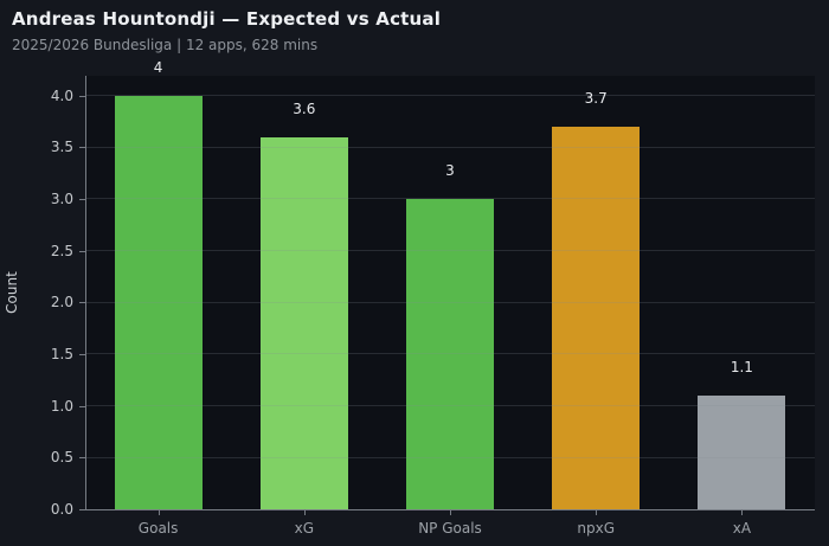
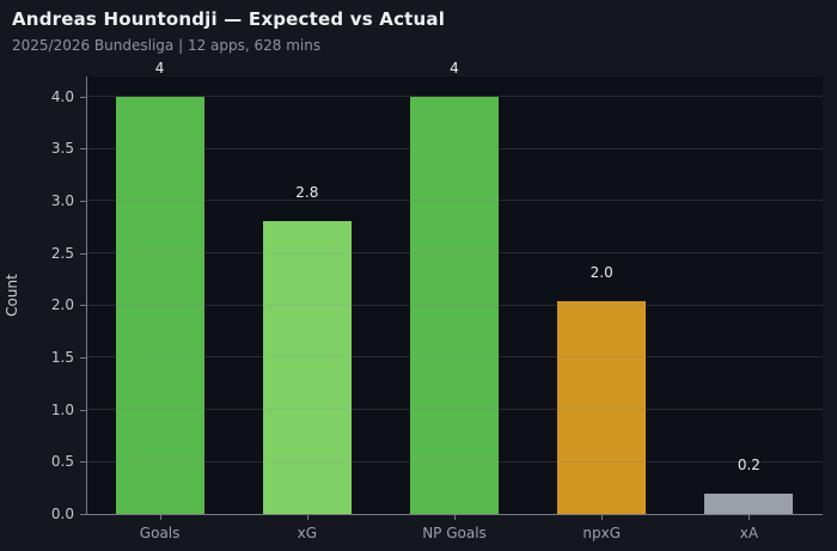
xG: 3.6 -> 2.8
NP Goals: 3 -> 4
npxG: 3.7 -> 2.0
xA: 1.1 -> 0.2
